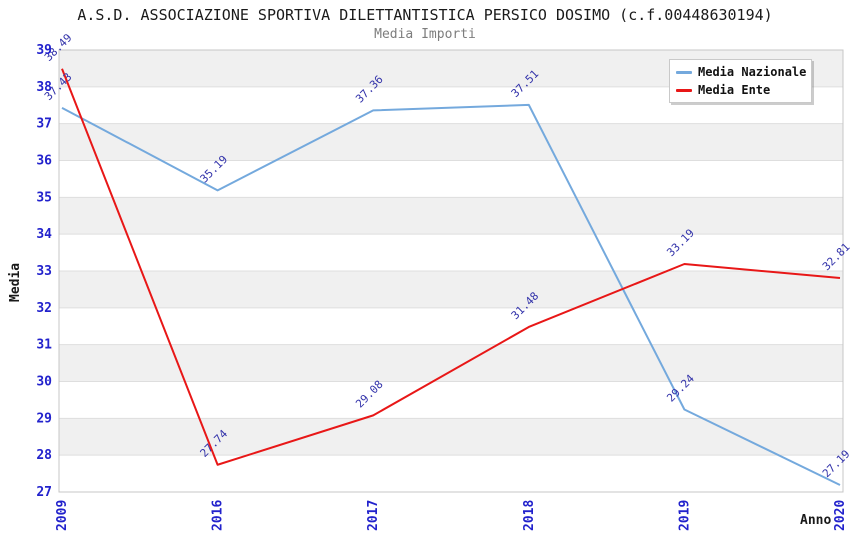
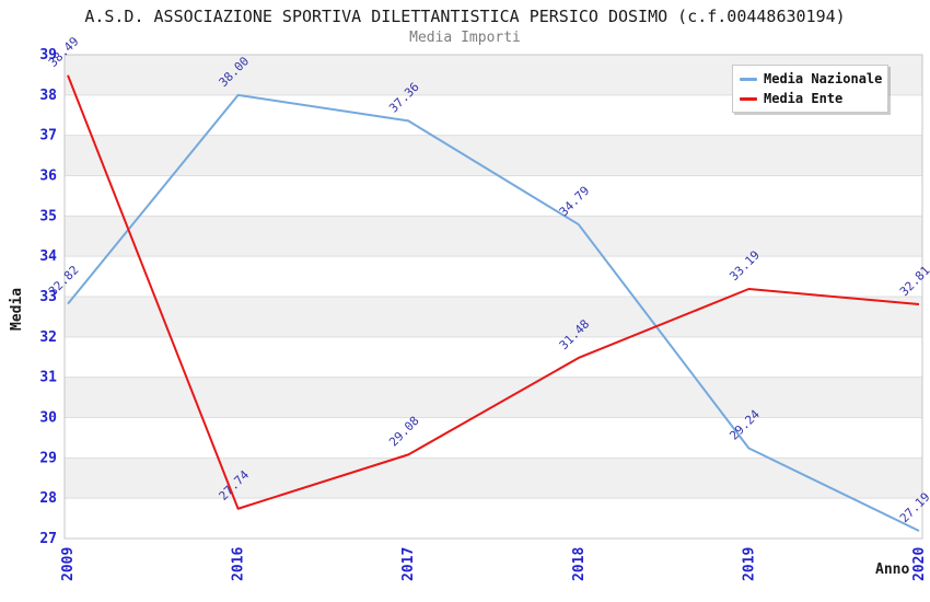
Media Nazionale/2009: 37.43 -> 32.82
Media Nazionale/2016: 35.19 -> 38.00
Media Nazionale/2018: 37.51 -> 34.79
